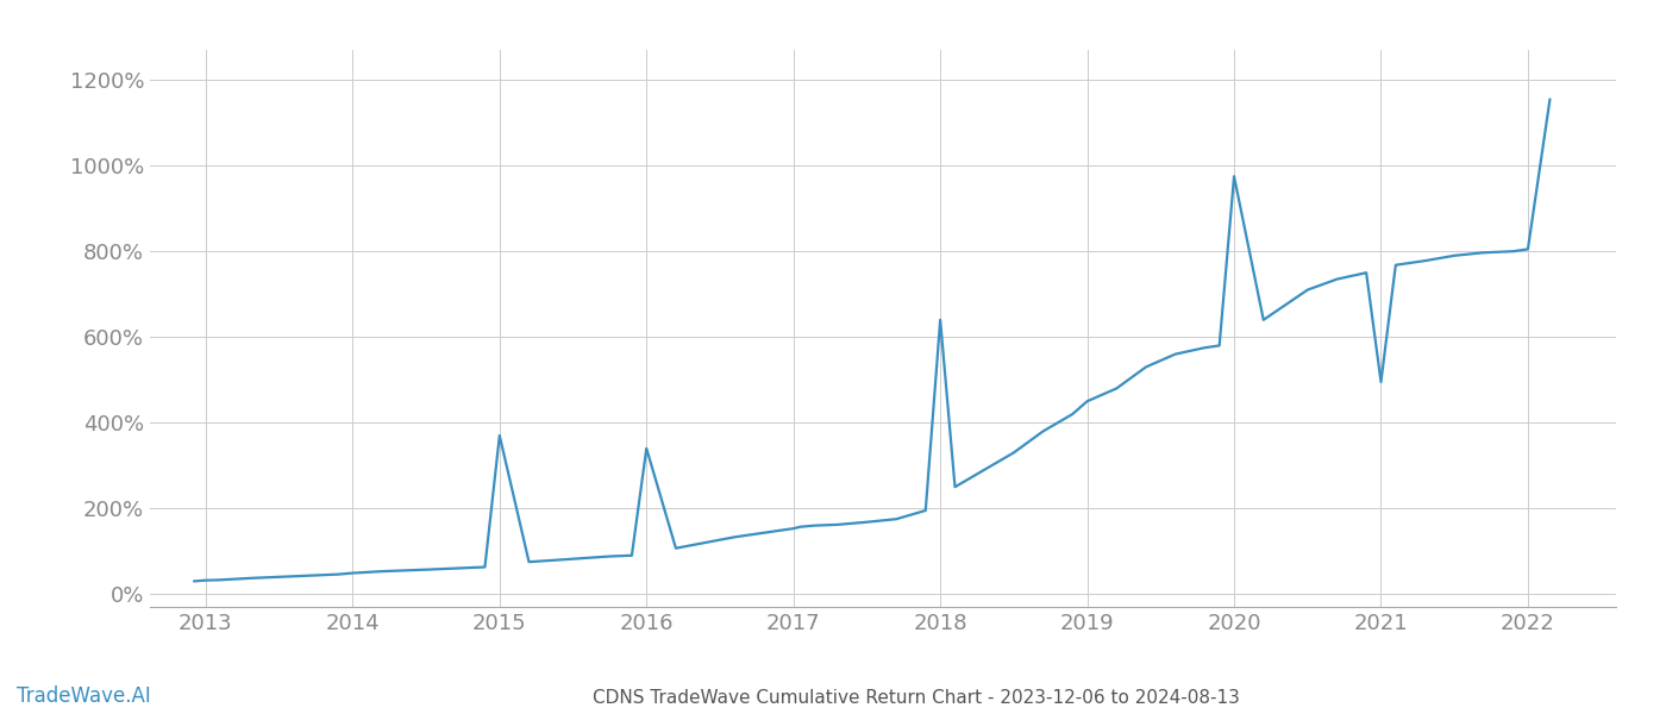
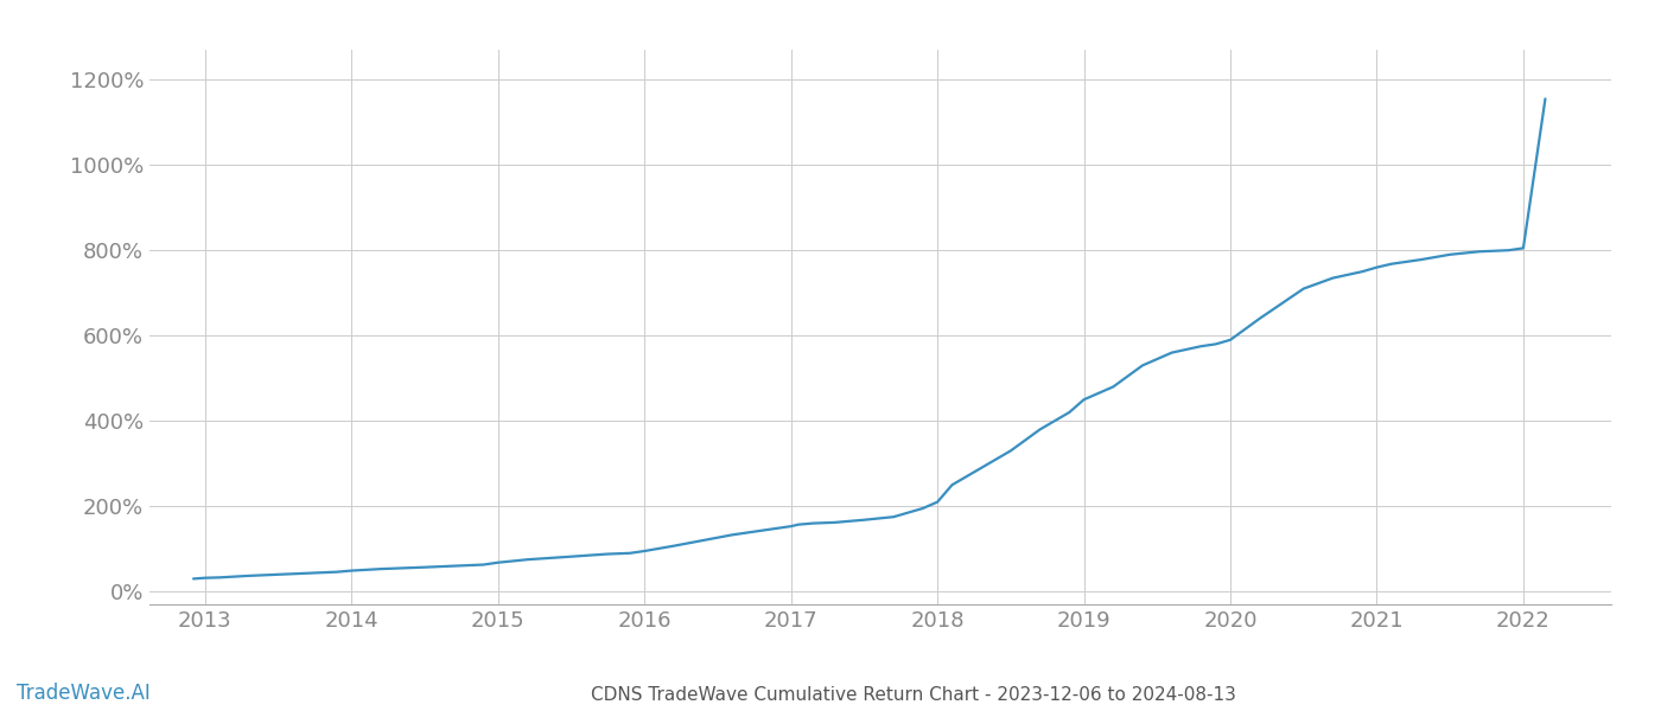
2015: 370% -> 68%
2016: 340% -> 95%
2018: 640% -> 210%
2020: 975% -> 590%
2021: 495% -> 760%
